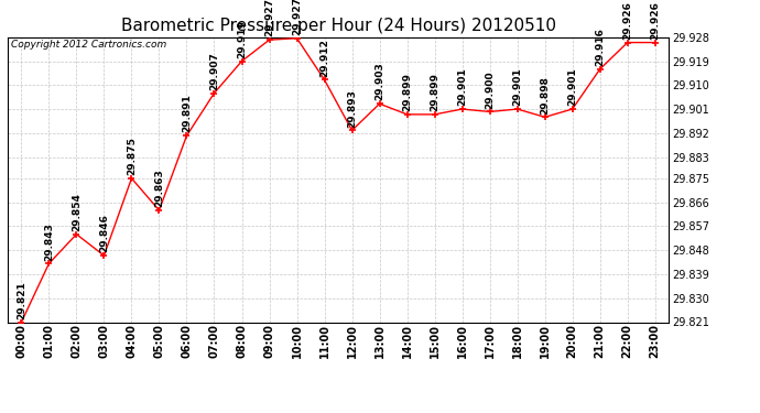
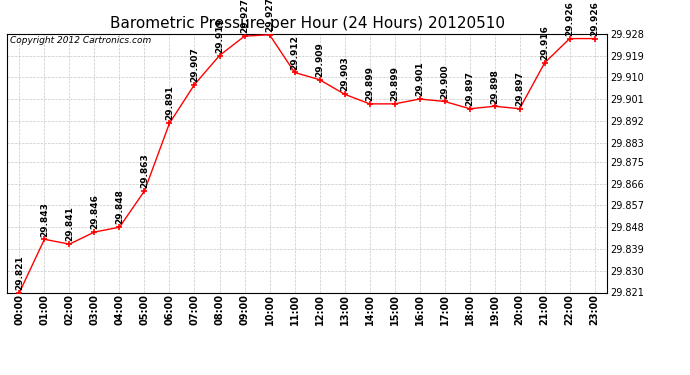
02:00: 29.854 -> 29.841
04:00: 29.875 -> 29.848
12:00: 29.893 -> 29.909
18:00: 29.901 -> 29.897
20:00: 29.901 -> 29.897
